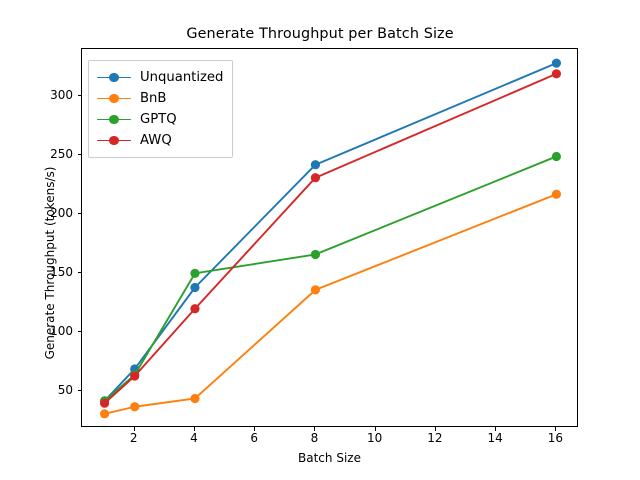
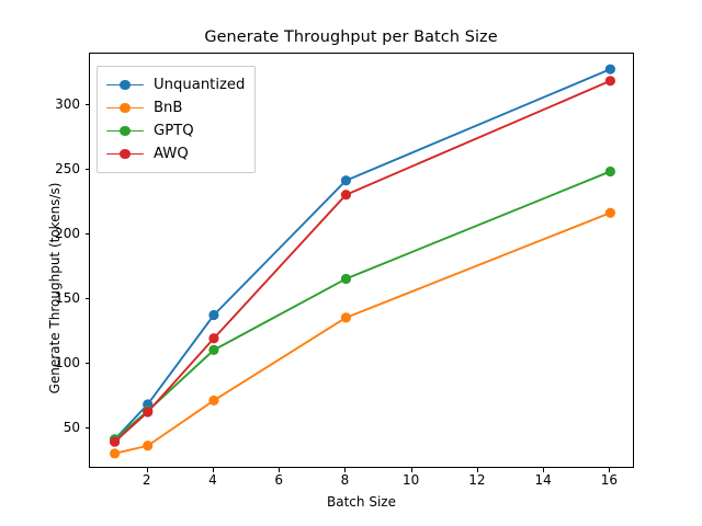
BnB/4: 44 -> 72
GPTQ/4: 150 -> 111
